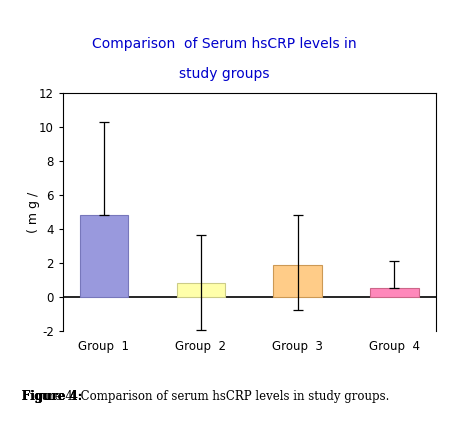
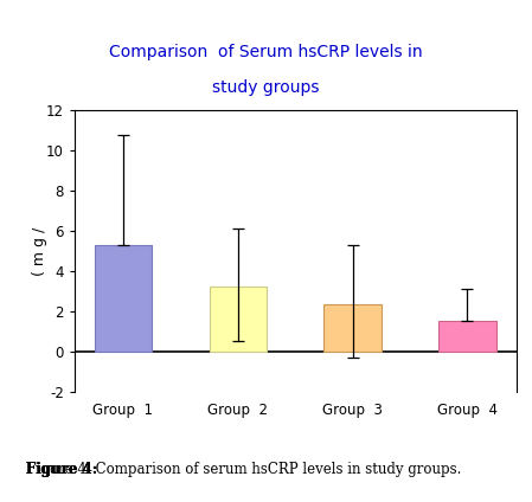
Group 1: 4.8 -> 5.3
Group 2: 0.8 -> 3.2
Group 3: 1.9 -> 2.4
Group 4: 0.5 -> 1.5
